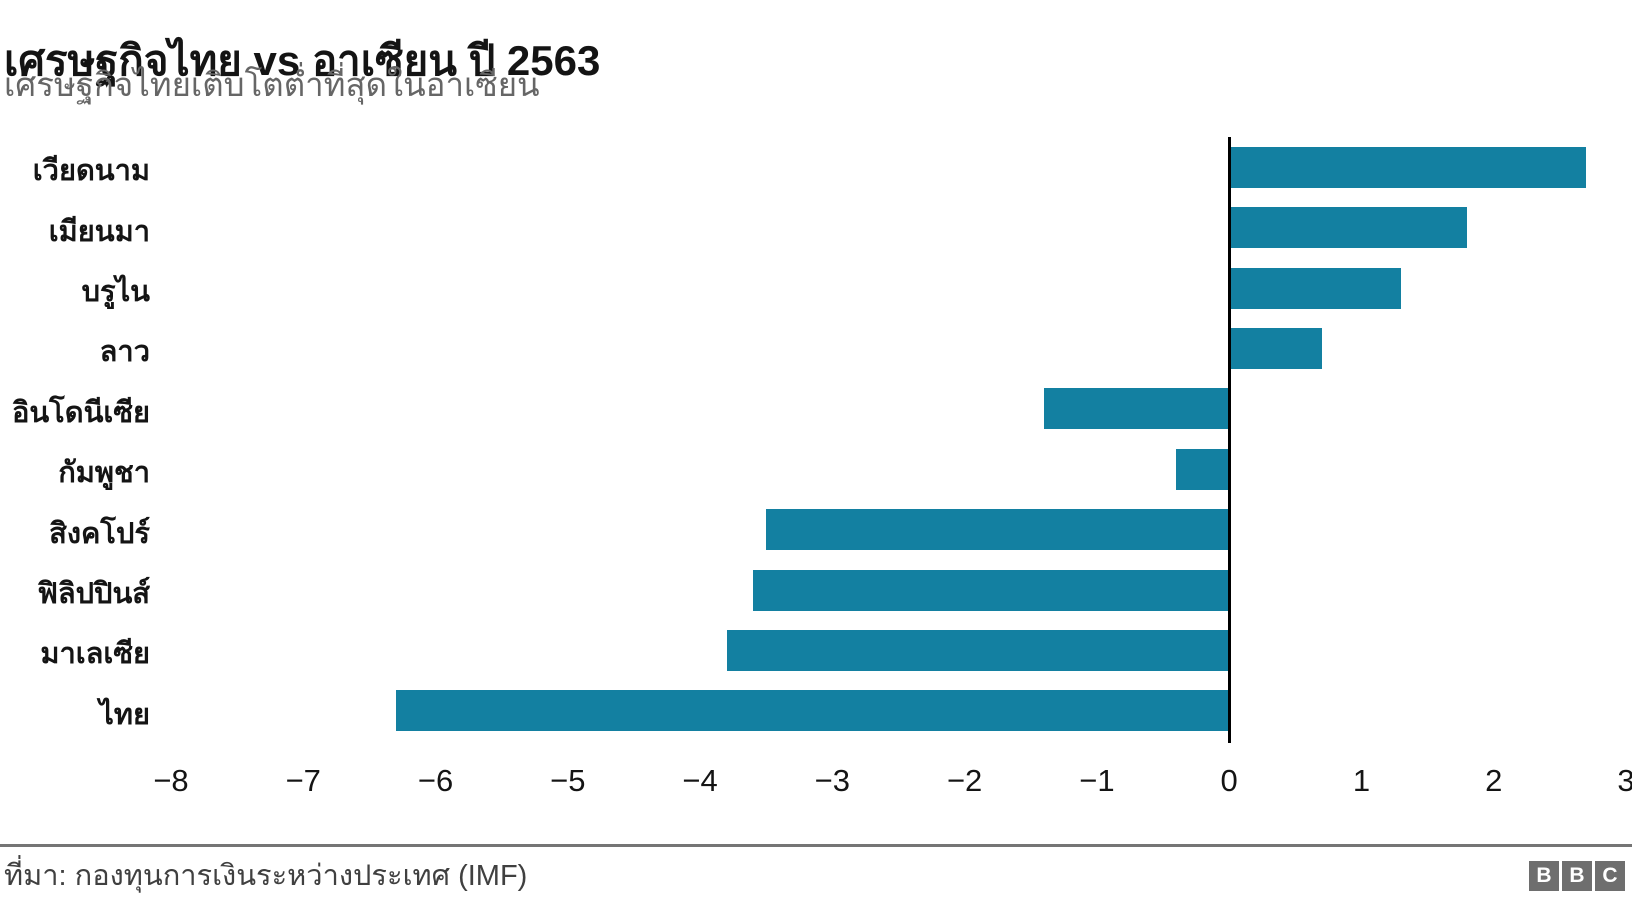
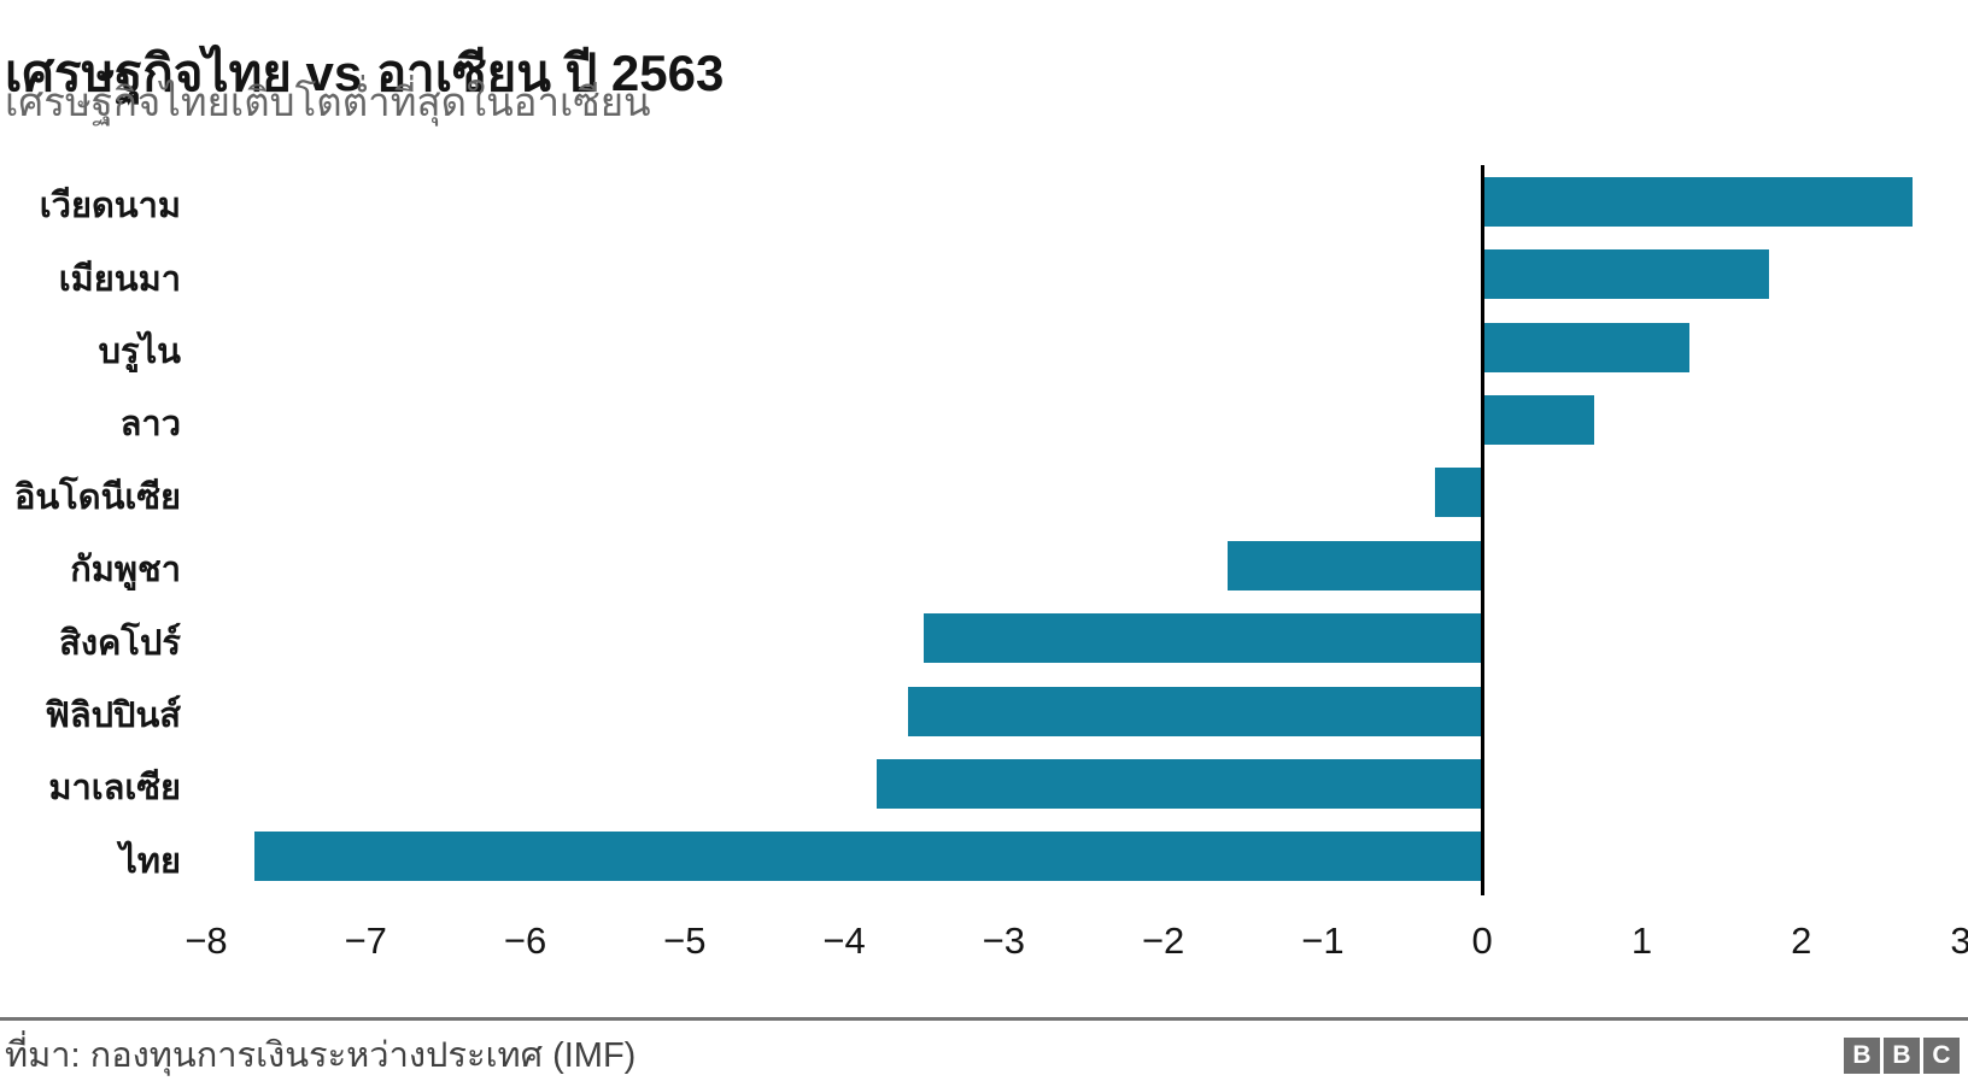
อินโดนีเซีย: -1.4 -> -0.3
กัมพูชา: -0.4 -> -1.6
ไทย: -6.3 -> -7.7
